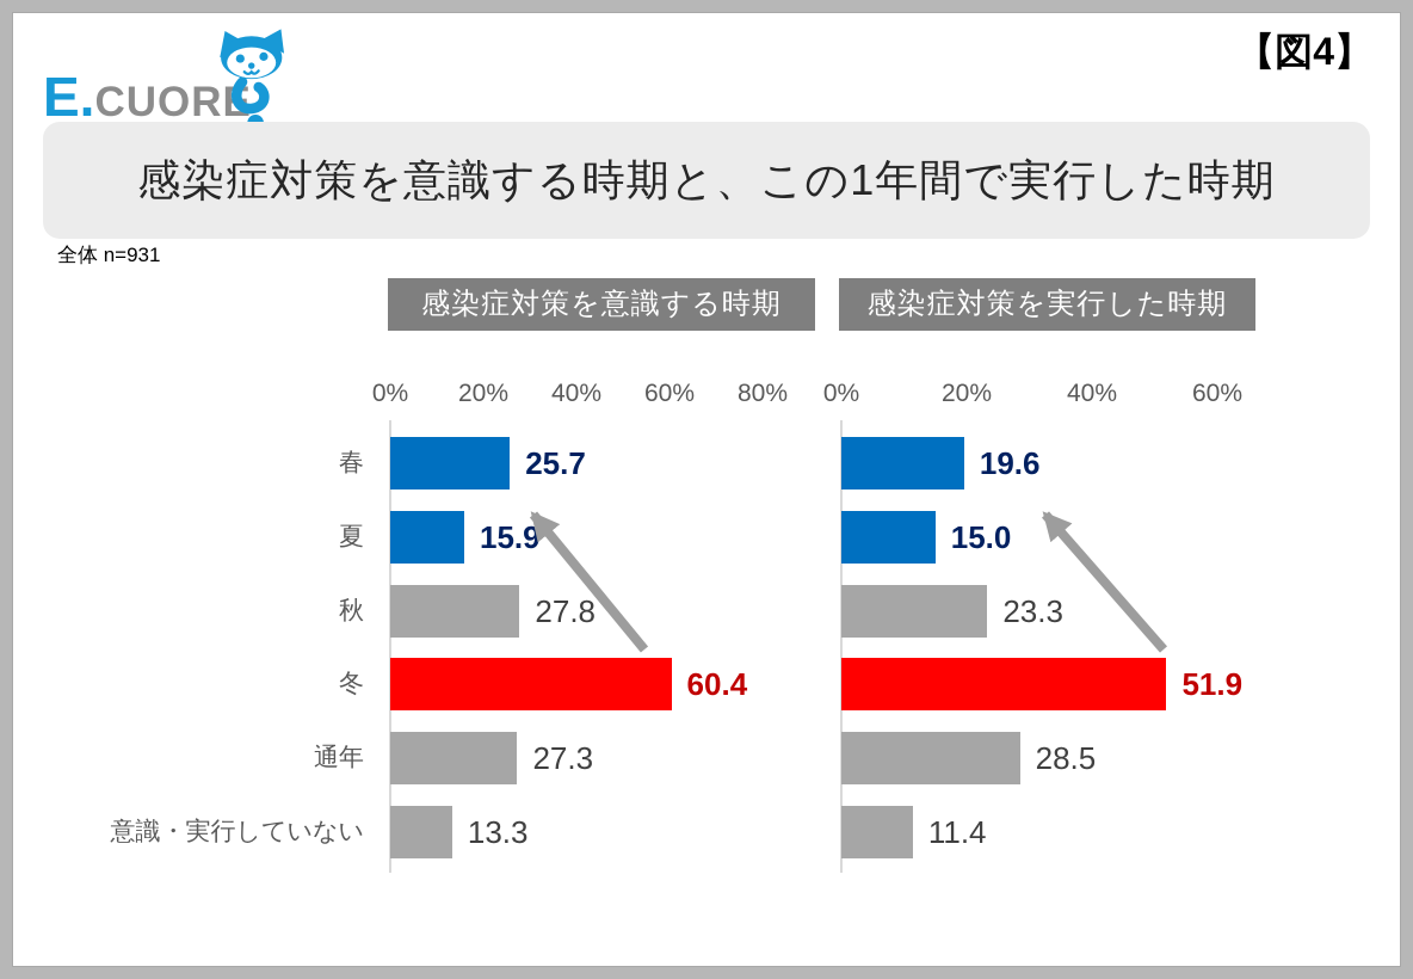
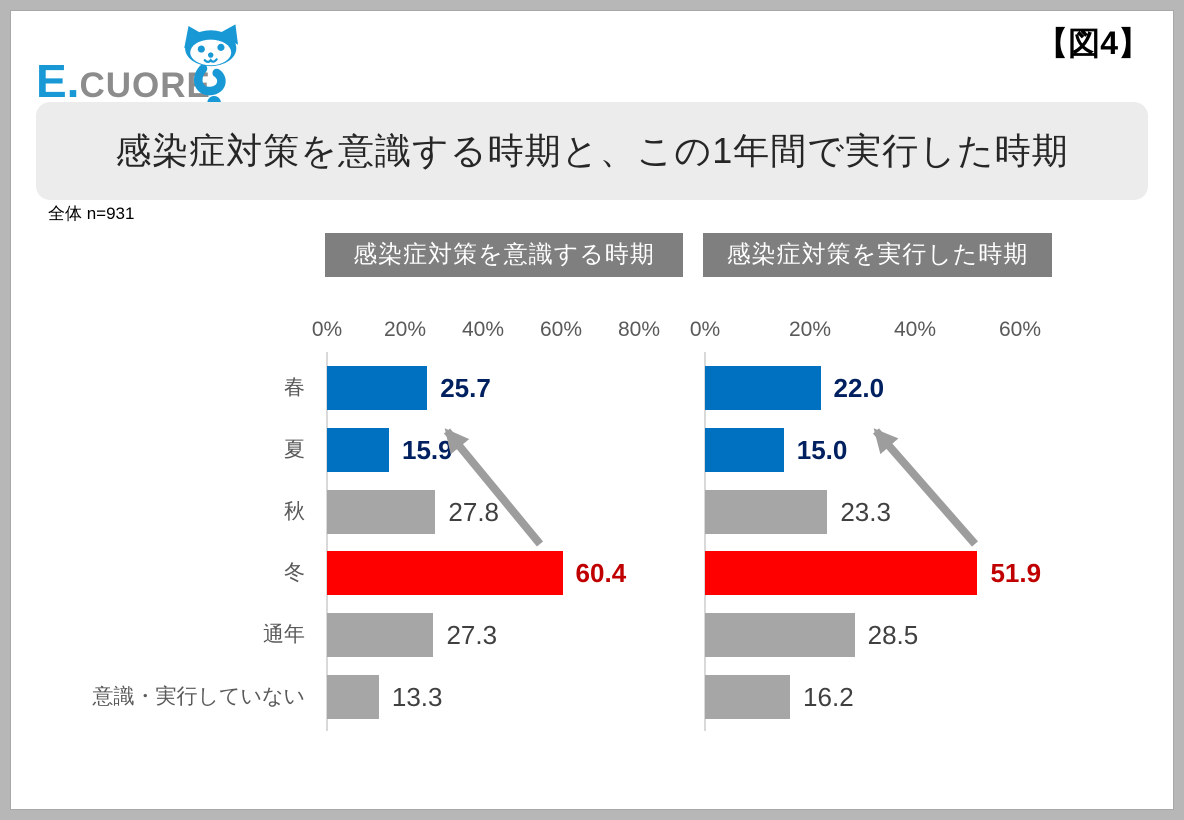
感染症対策を実行した時期/春: 19.6 -> 22.0
感染症対策を実行した時期/意識・実行していない: 11.4 -> 16.2
